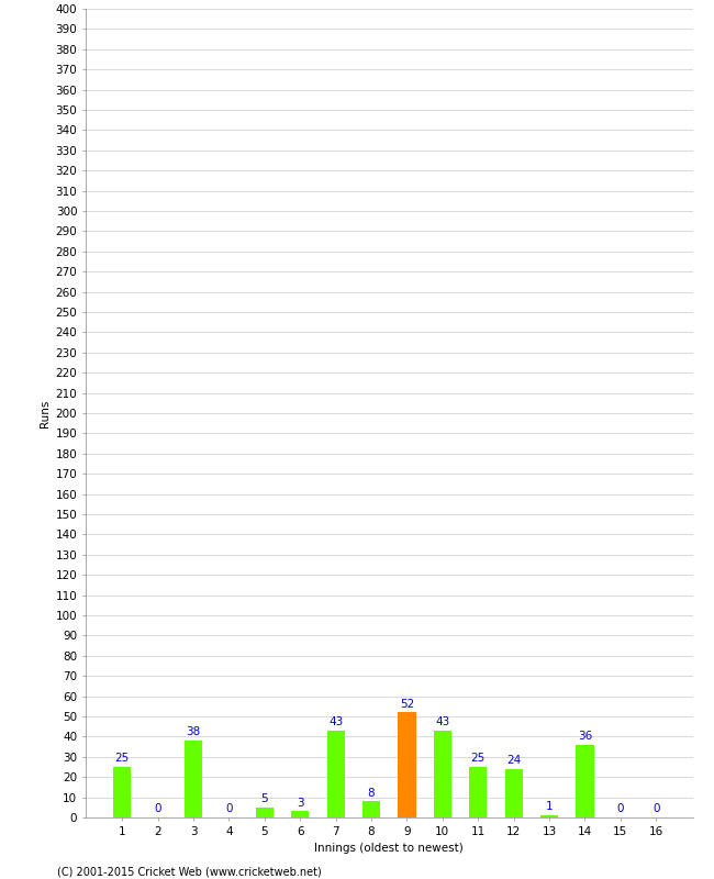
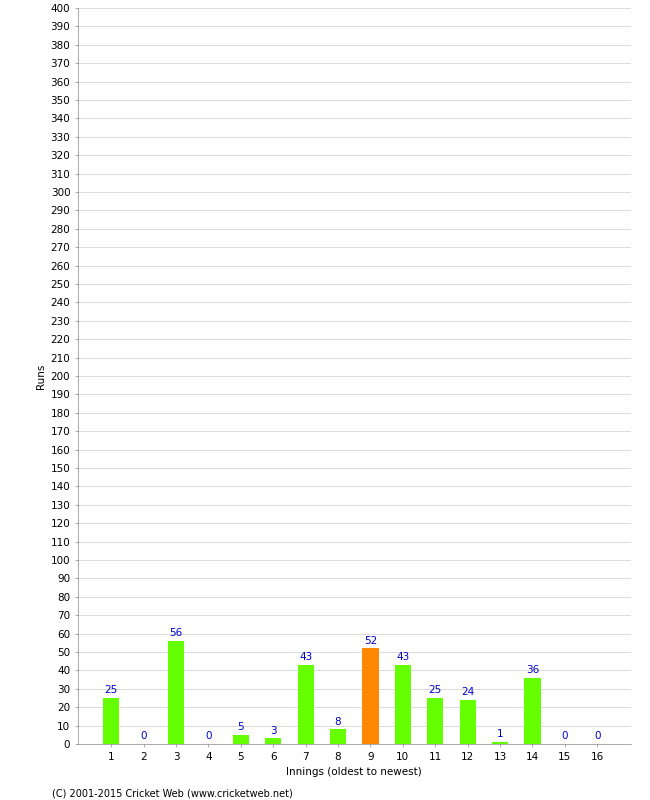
3: 38 -> 56
